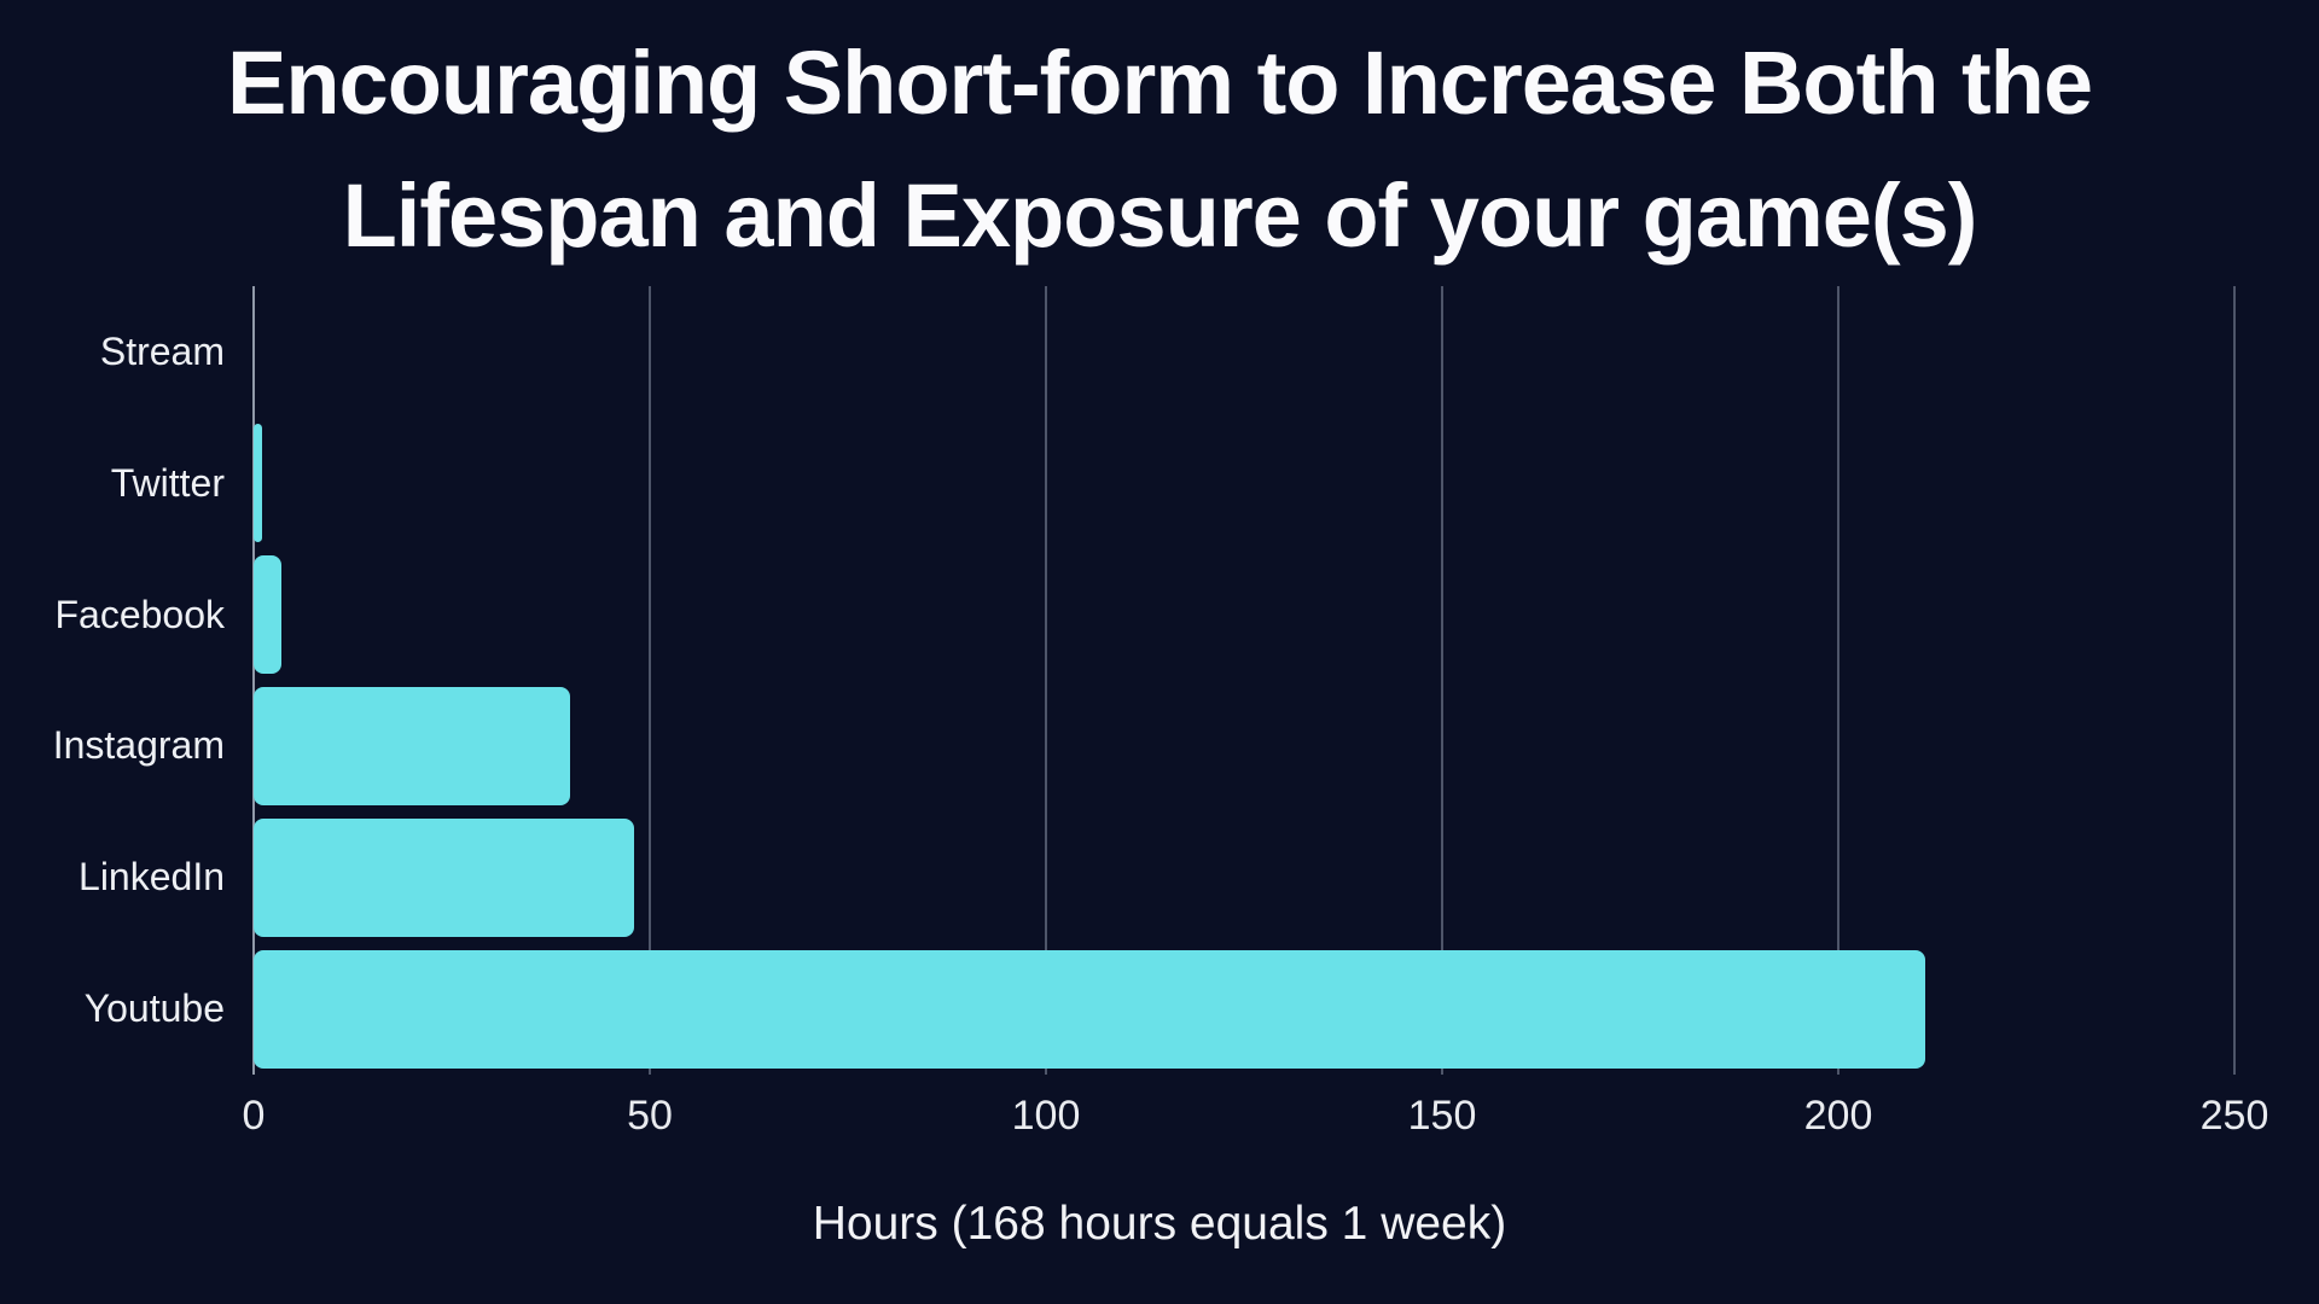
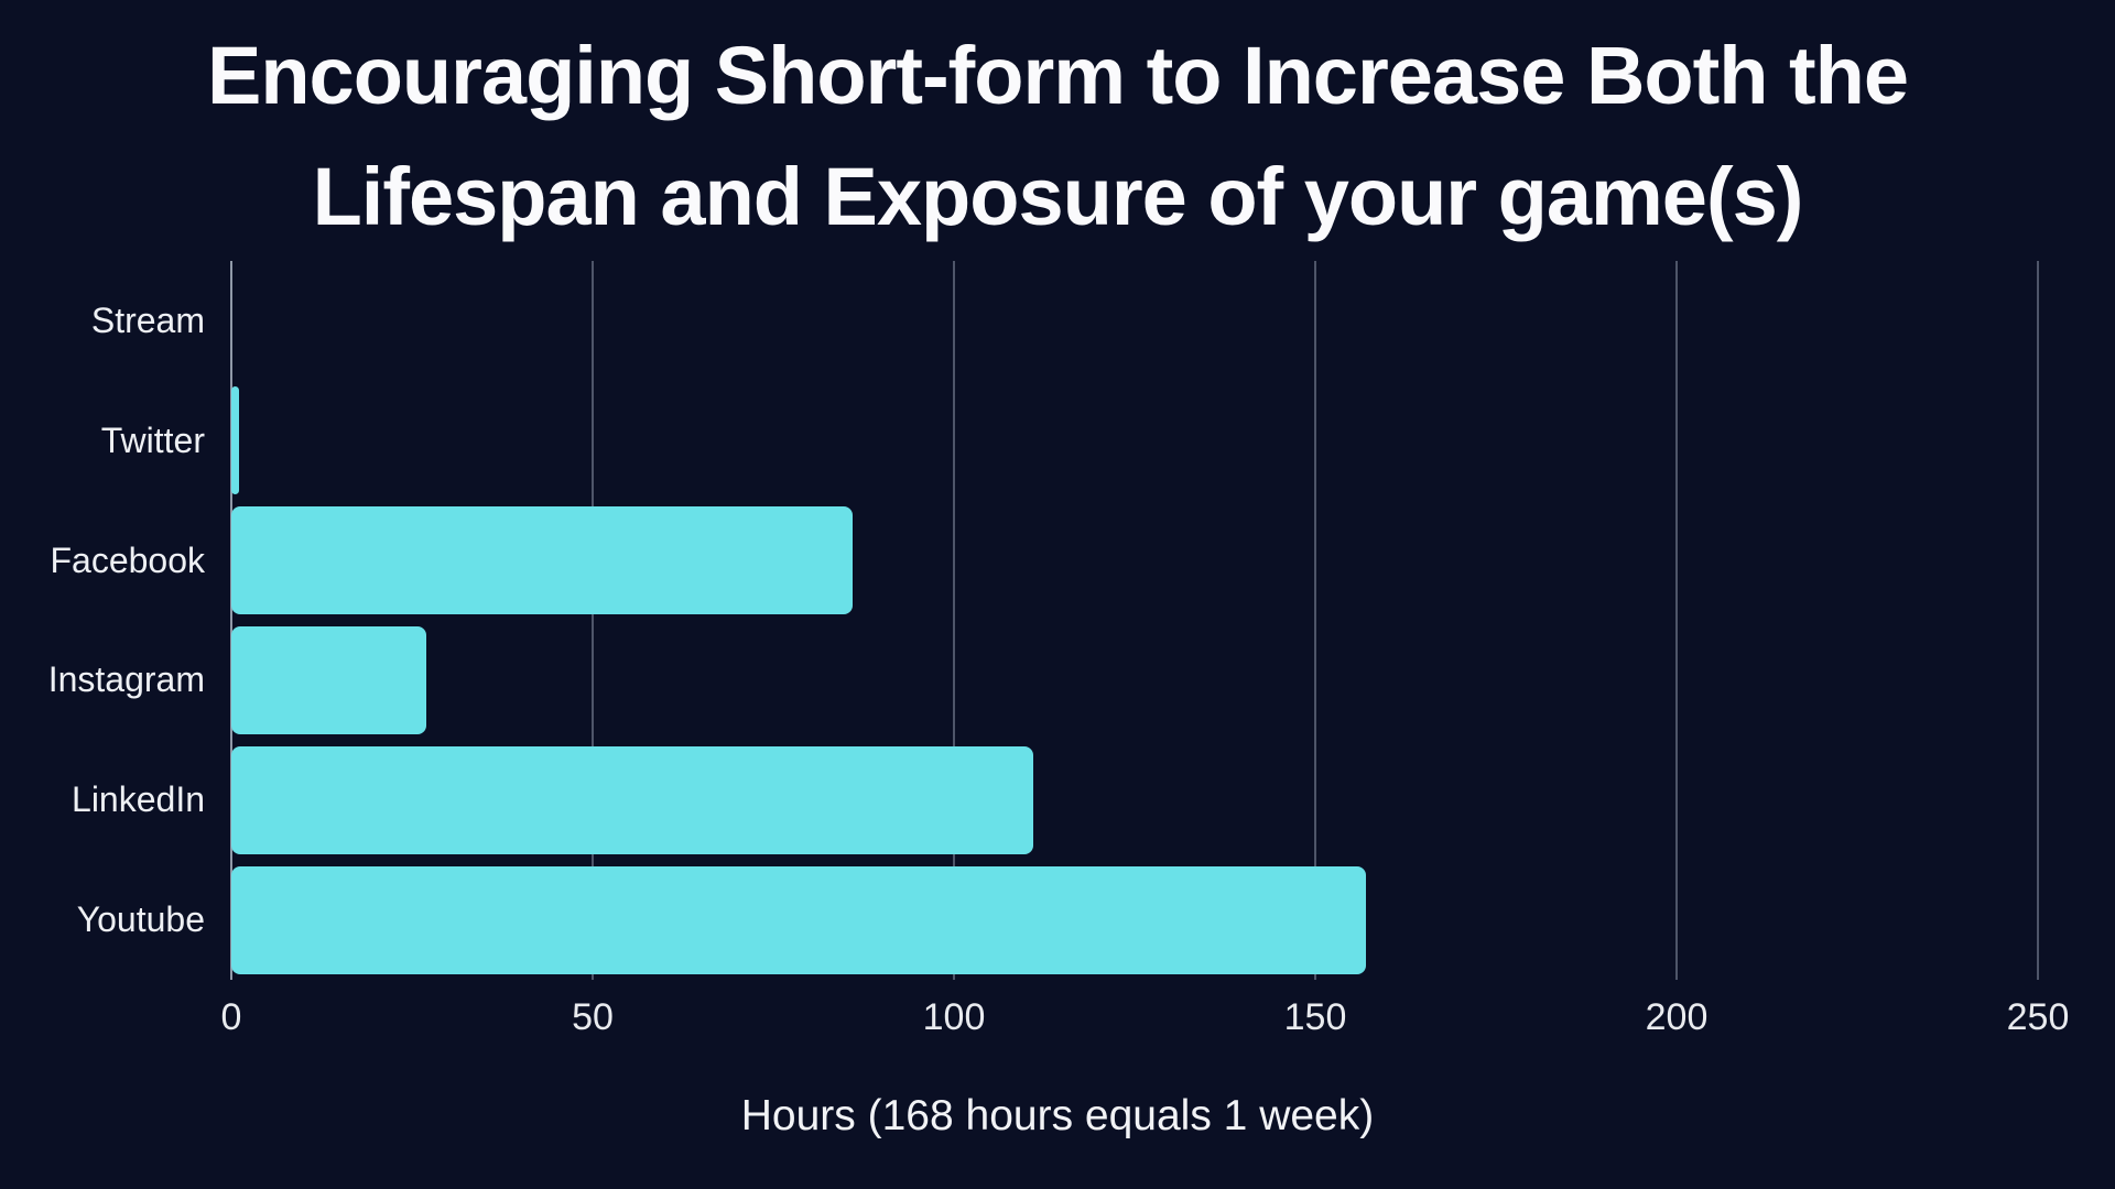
Facebook: 4 -> 86
Instagram: 40 -> 27
LinkedIn: 48 -> 111
Youtube: 211 -> 157
